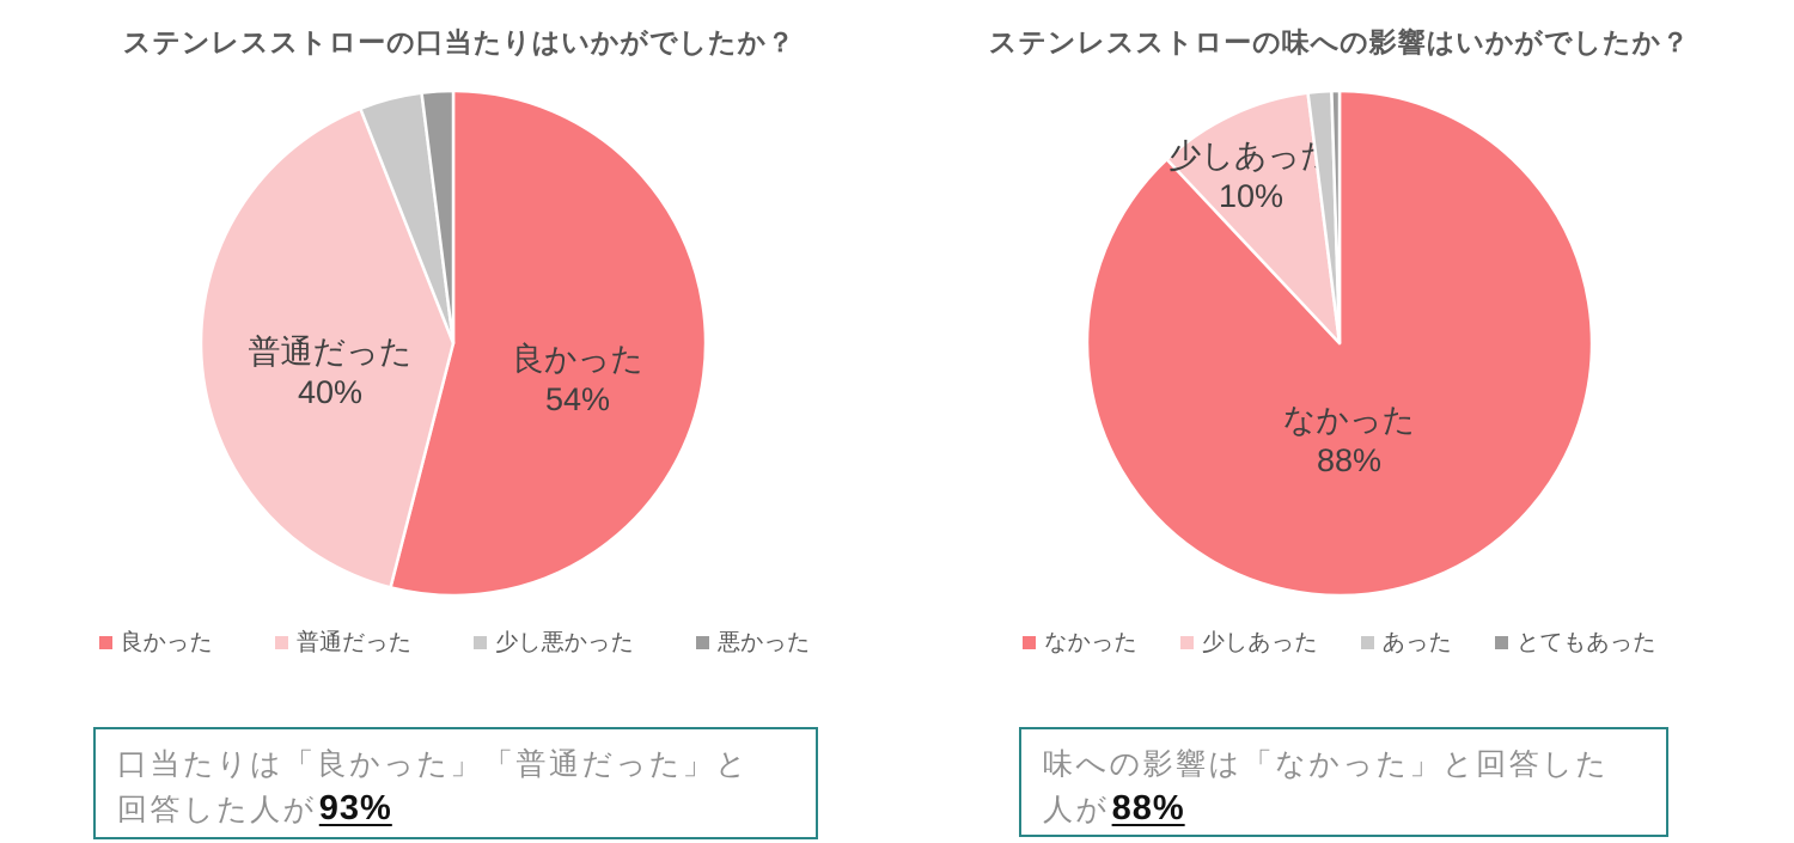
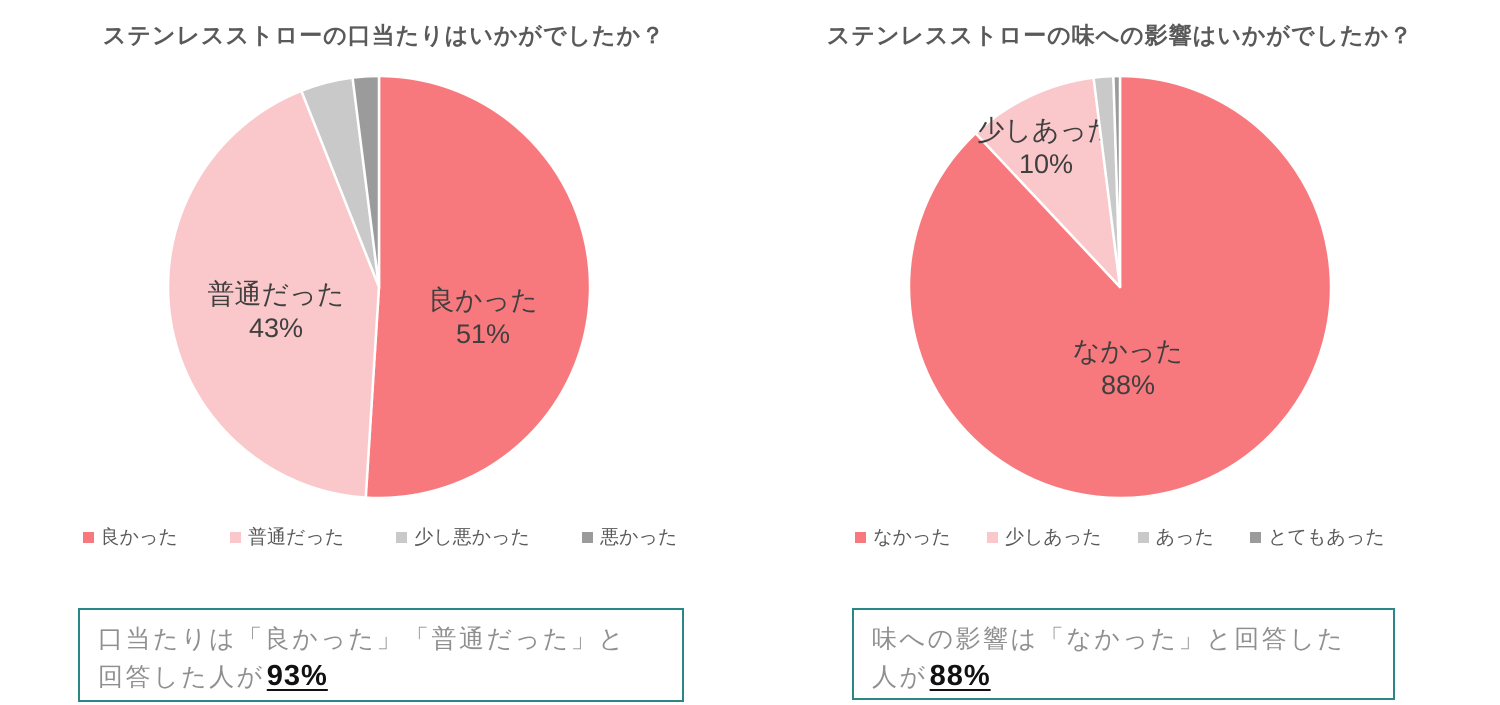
ステンレスストローの口当たりはいかがでしたか？/良かった: 54% -> 51%
ステンレスストローの口当たりはいかがでしたか？/普通だった: 40% -> 43%
